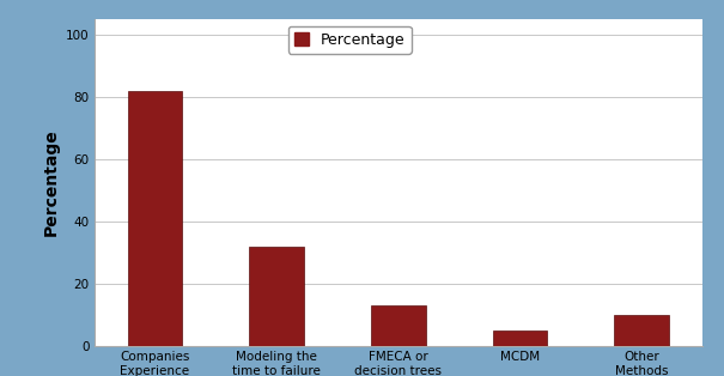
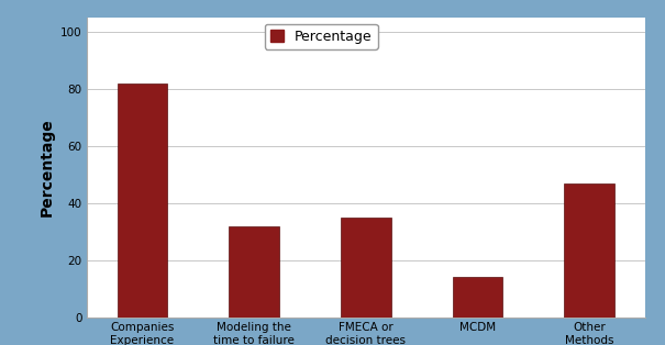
FMECA or decision trees: 13 -> 35
MCDM: 5 -> 14
Other Methods: 10 -> 47
